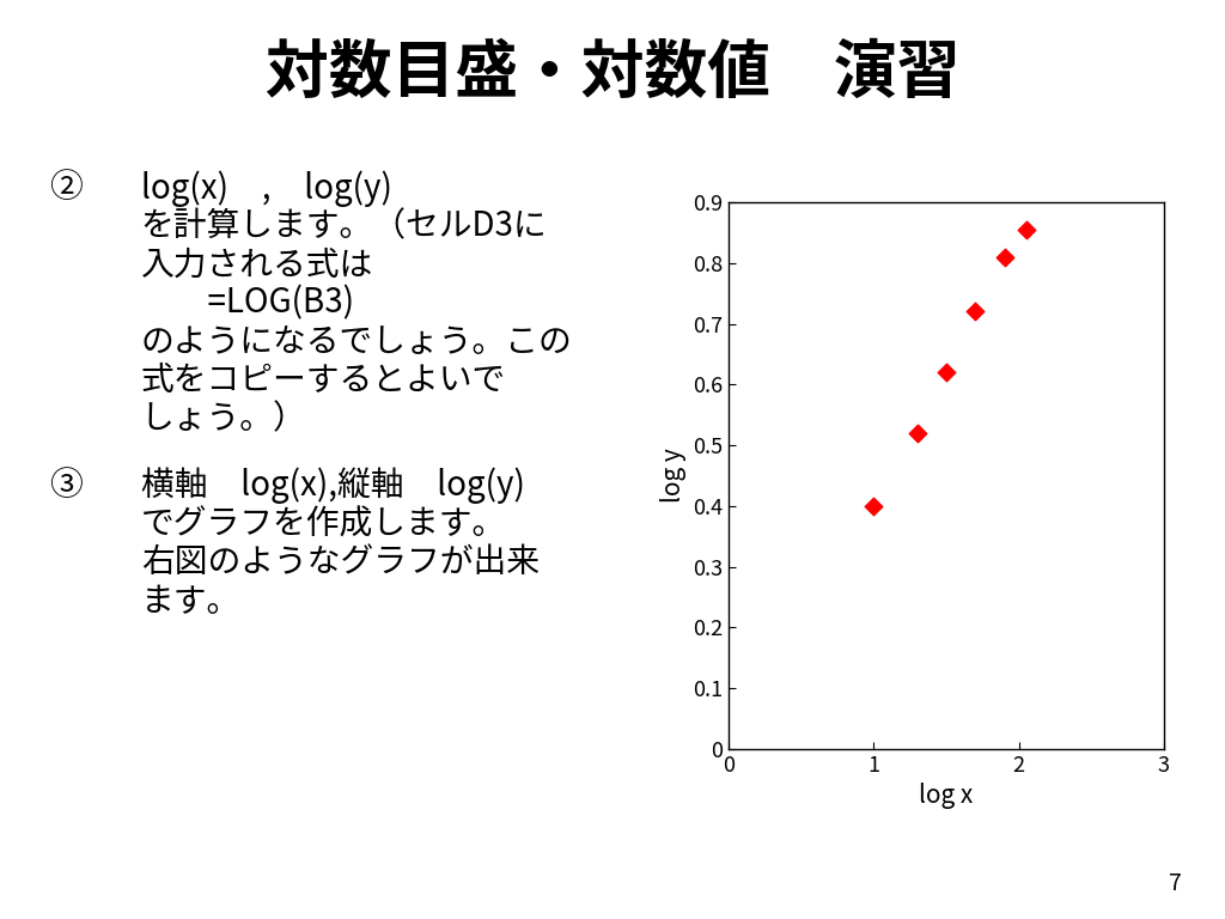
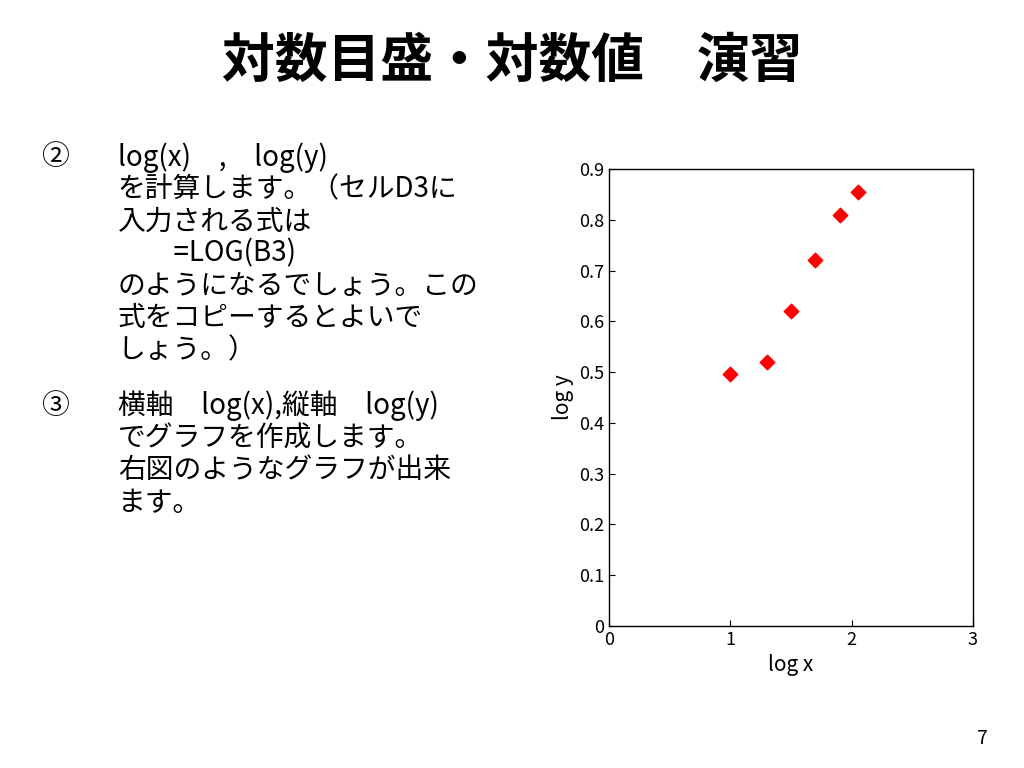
1: 0.400 -> 0.496
